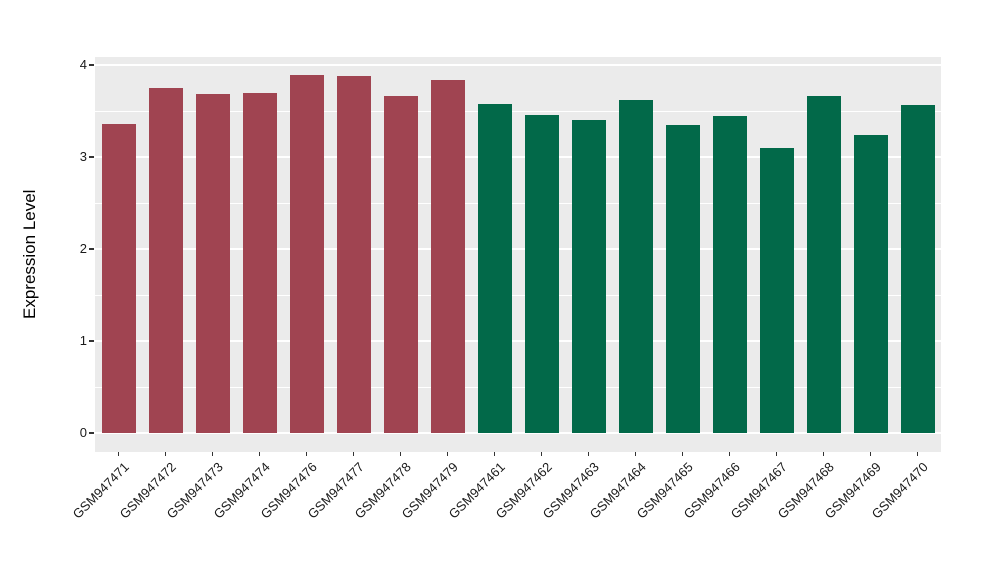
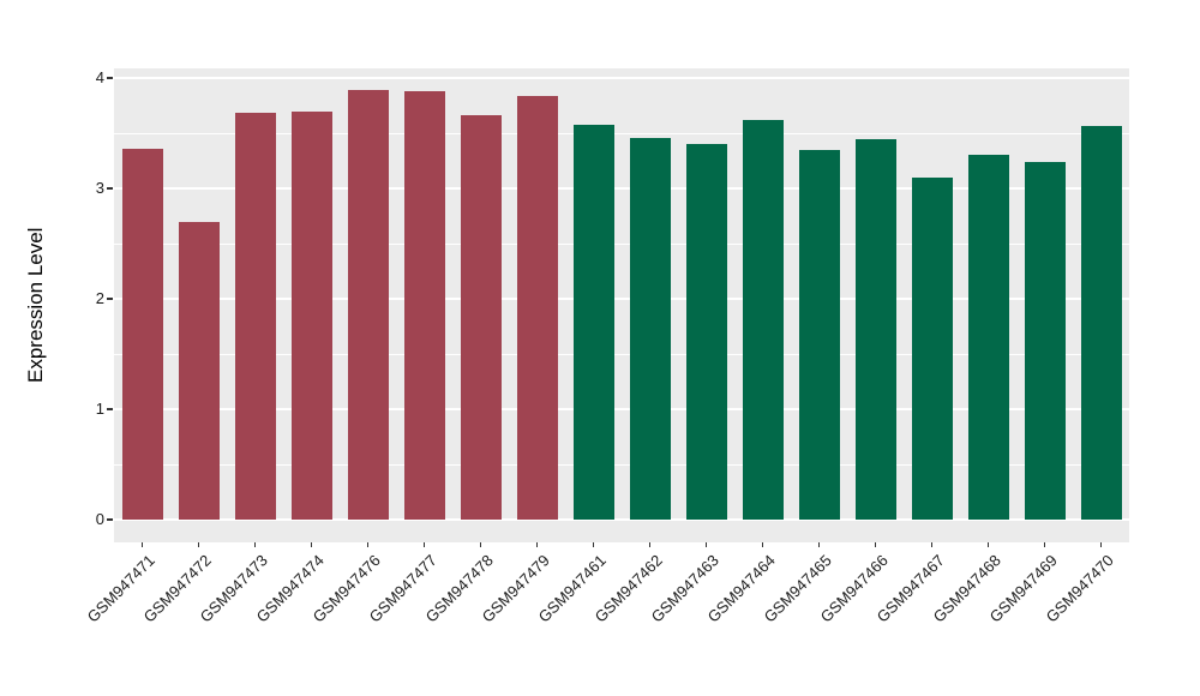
GSM947472: 3.8 -> 2.7
GSM947468: 3.7 -> 3.3
